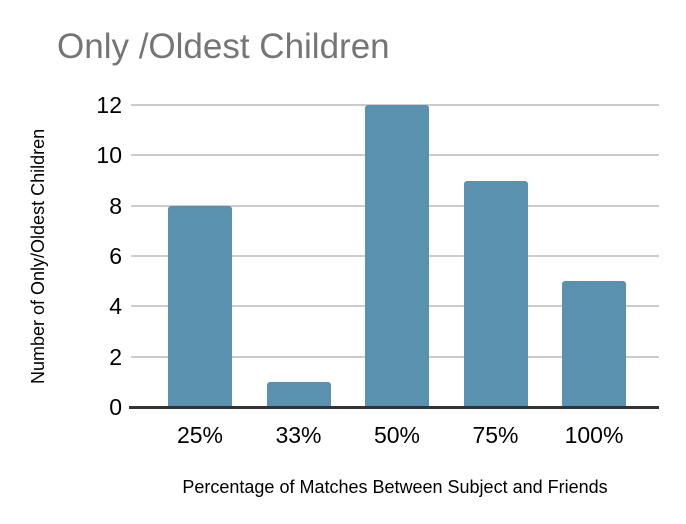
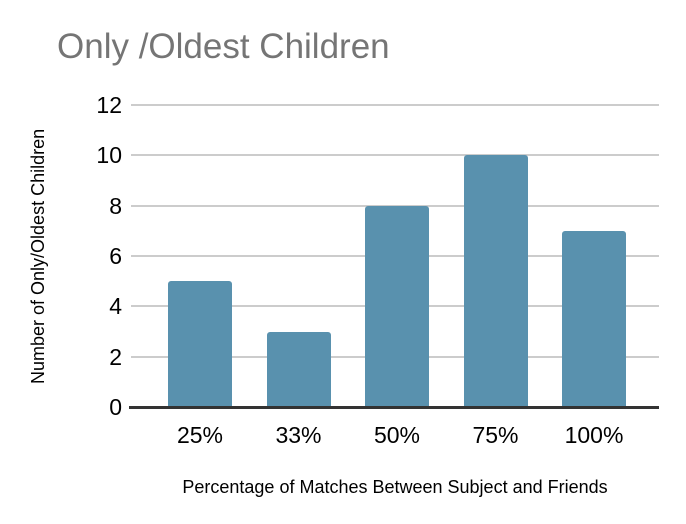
25%: 8 -> 5
33%: 1 -> 3
50%: 12 -> 8
75%: 9 -> 10
100%: 5 -> 7
